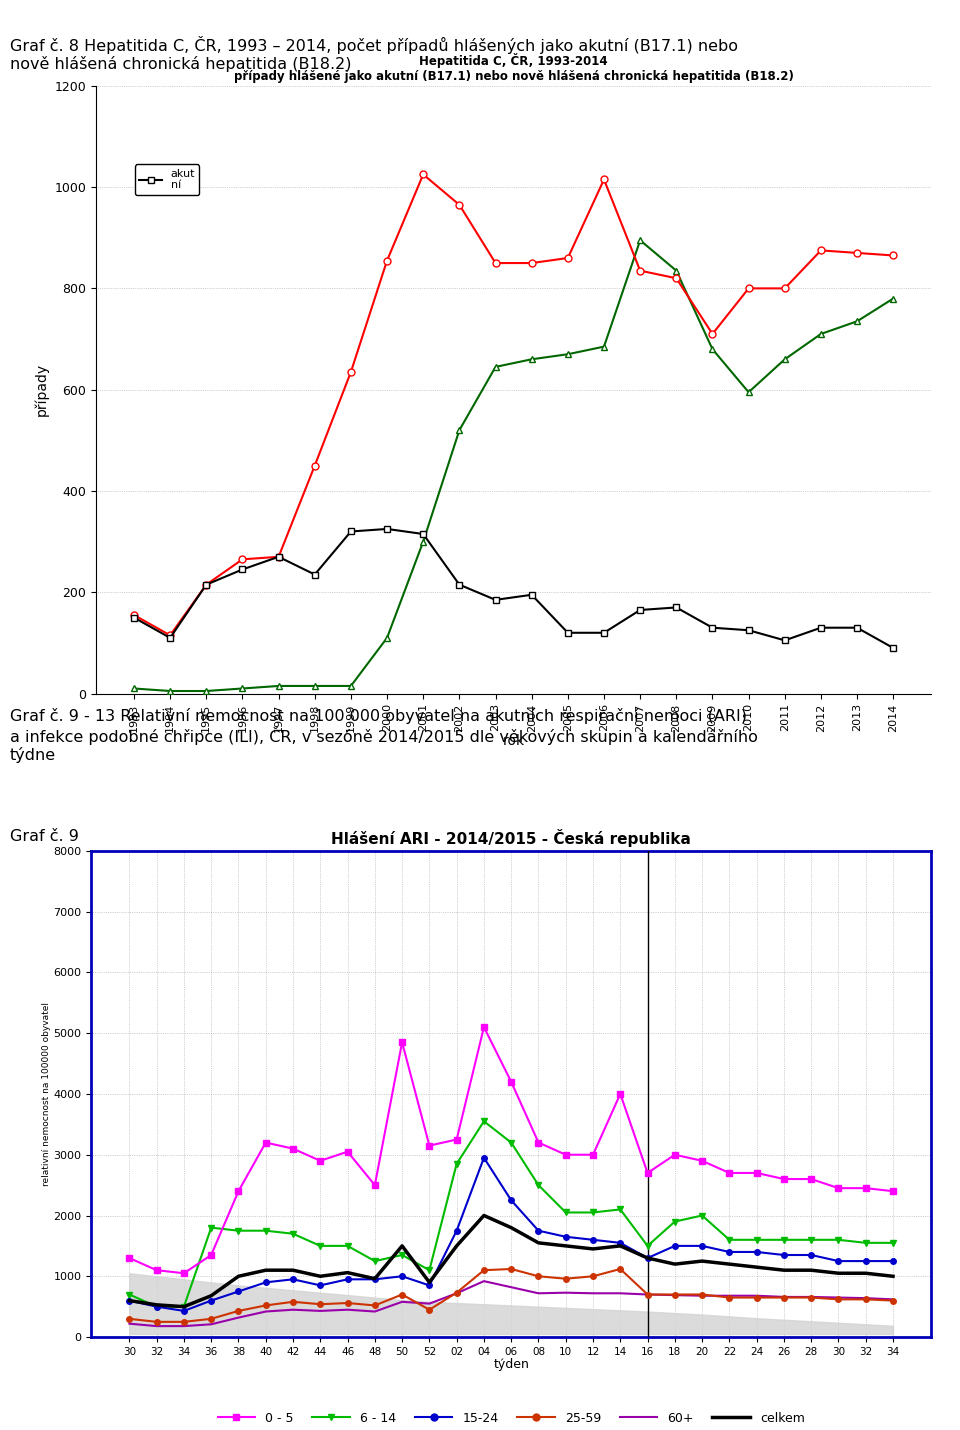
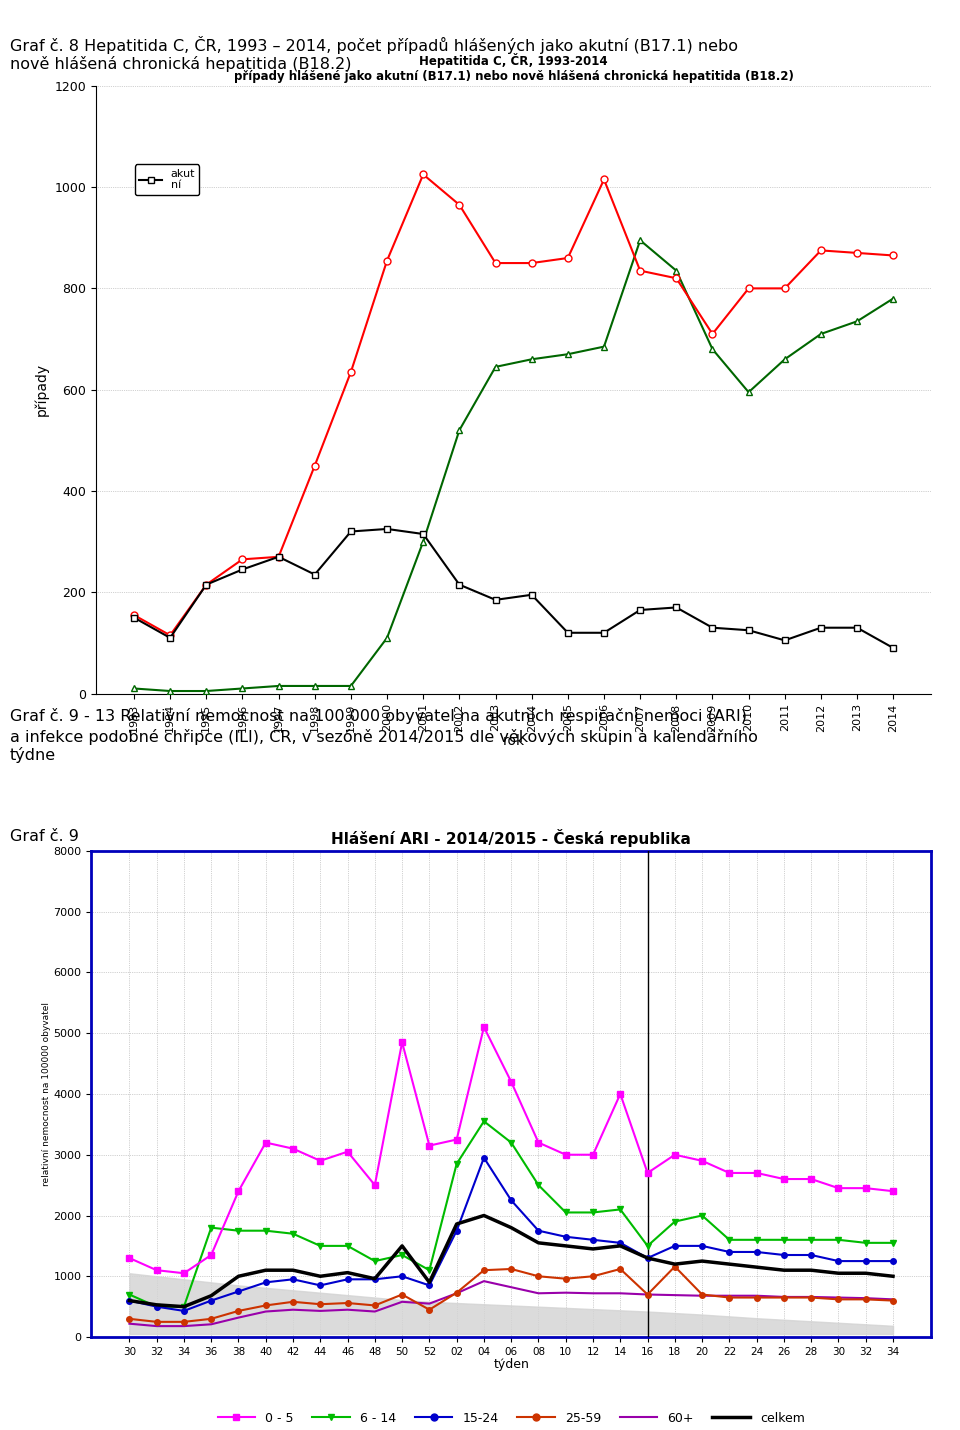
Hlášení ARI - 2014/2015 - Česká republika/celkem/02: 1500 -> 1860
Hlášení ARI - 2014/2015 - Česká republika/25-59/18: 700 -> 1160
